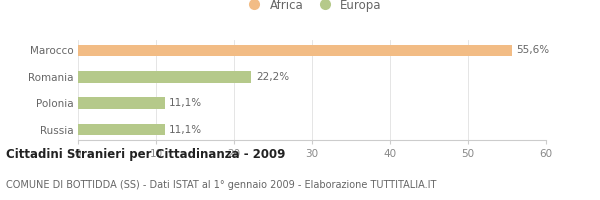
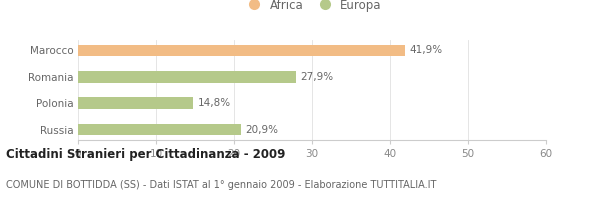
Marocco: 55,6% -> 41,9%
Romania: 22,2% -> 27,9%
Polonia: 11,1% -> 14,8%
Russia: 11,1% -> 20,9%
